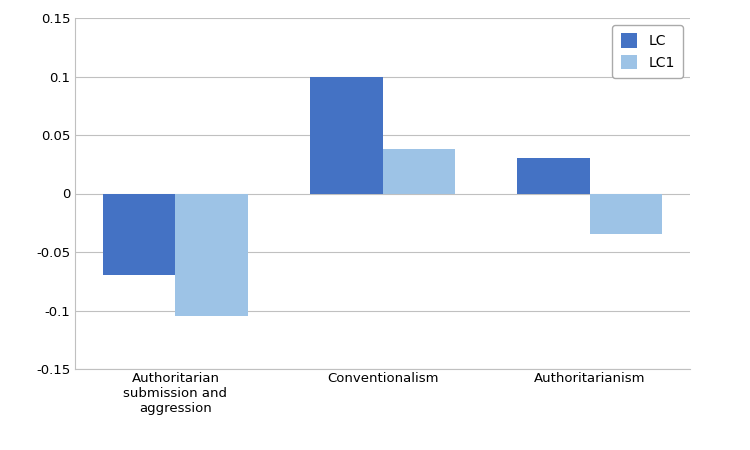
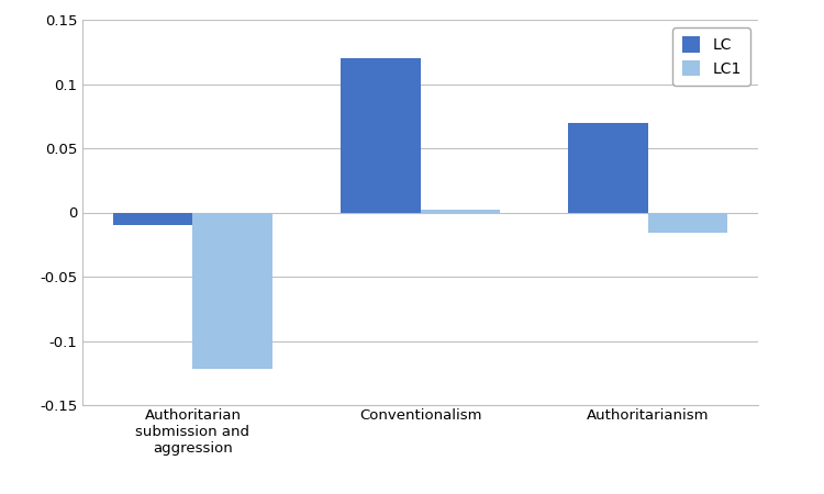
LC/Authoritarian submission and aggression: -0.07 -> -0.01
LC1/Authoritarian submission and aggression: -0.105 -> -0.122
LC/Conventionalism: 0.10 -> 0.12
LC1/Conventionalism: 0.038 -> 0.002
LC/Authoritarianism: 0.03 -> 0.07
LC1/Authoritarianism: -0.035 -> -0.016
